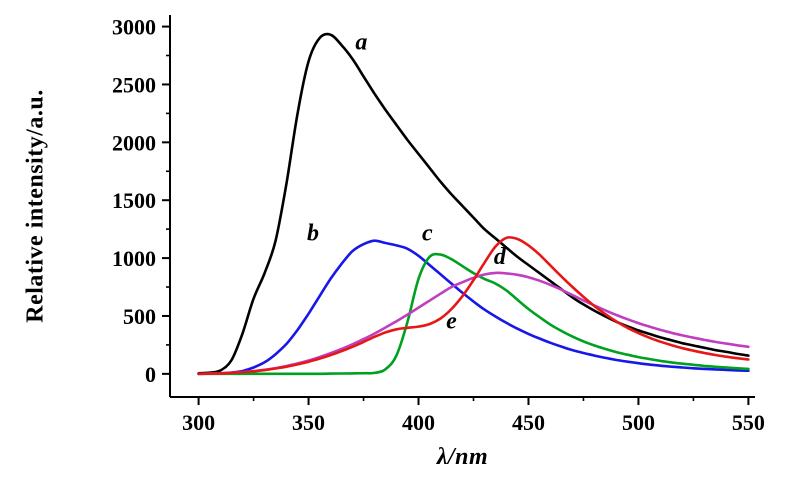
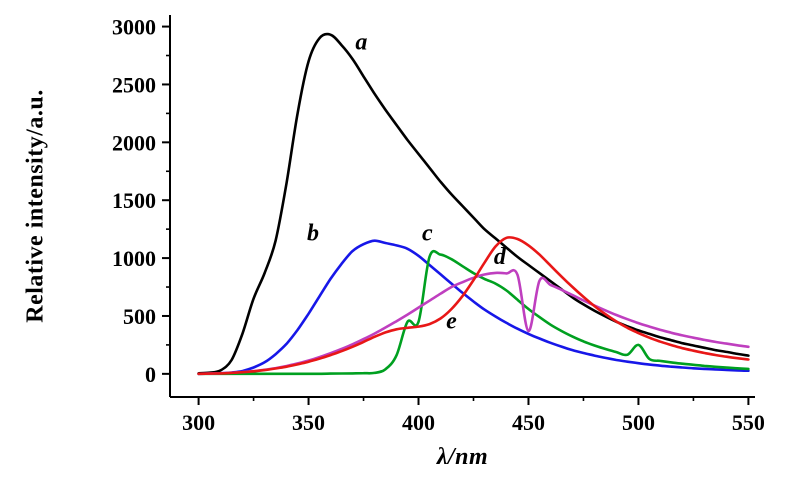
c/400: 820 -> 450
d/450: 840 -> 370
c/500: 140 -> 250
